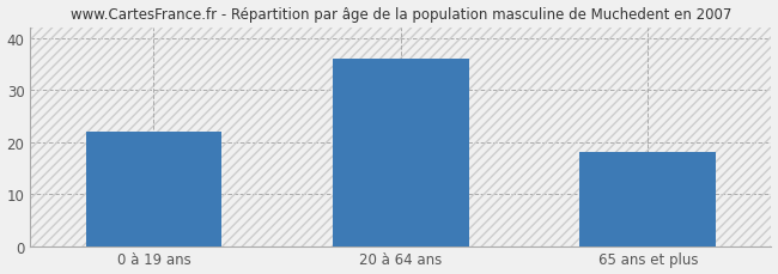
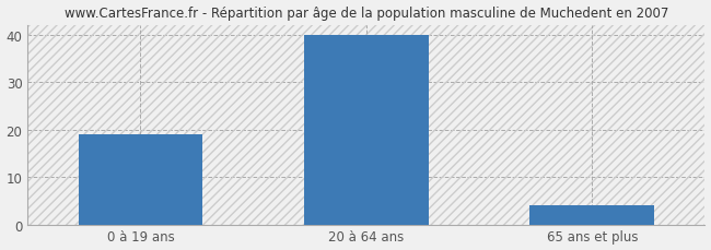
0 à 19 ans: 22 -> 19
20 à 64 ans: 36 -> 40
65 ans et plus: 18 -> 4
